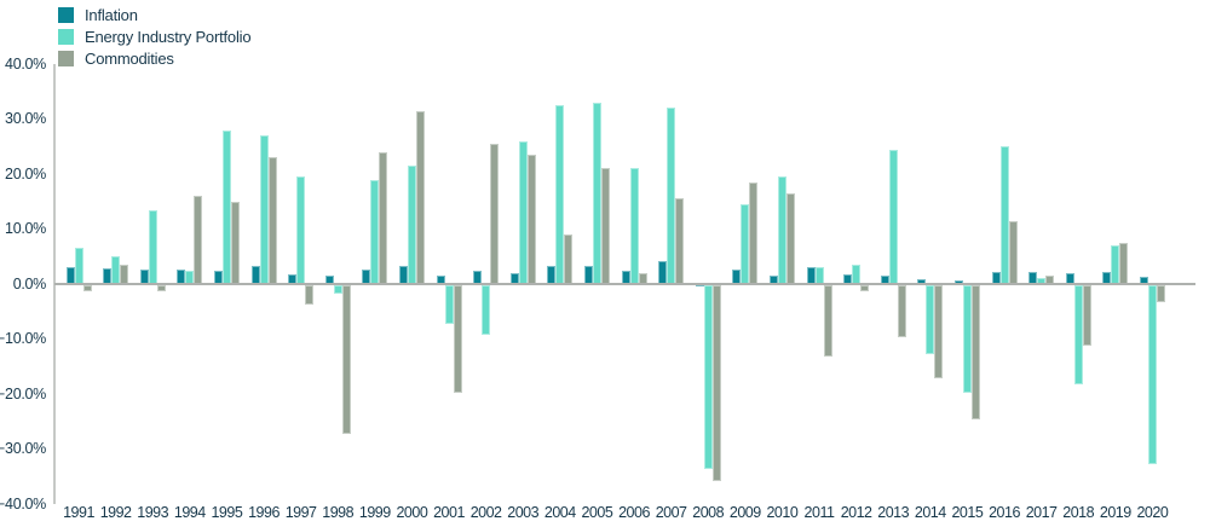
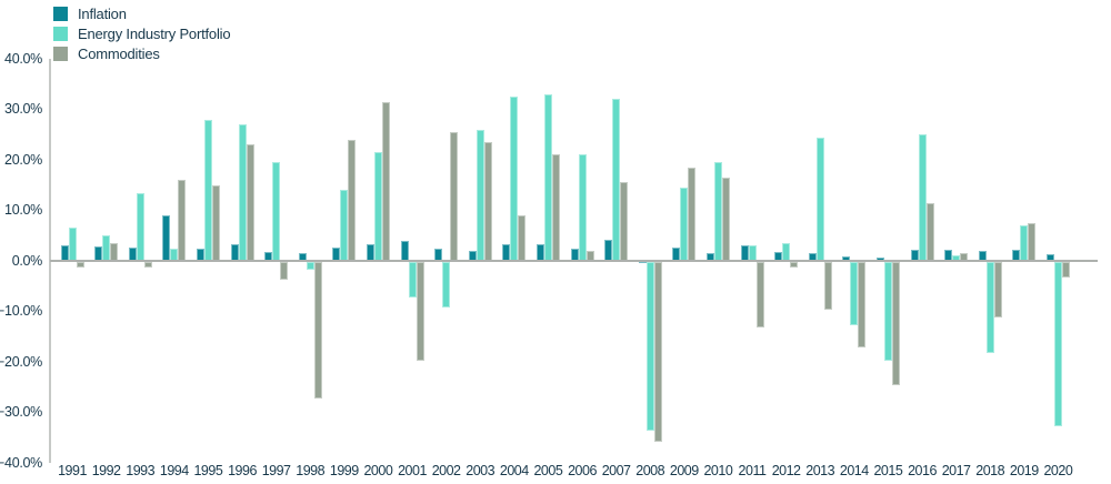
Inflation/1994: 3% -> 9%
Energy Industry Portfolio/1999: 19% -> 14%
Inflation/2001: 2% -> 4%
